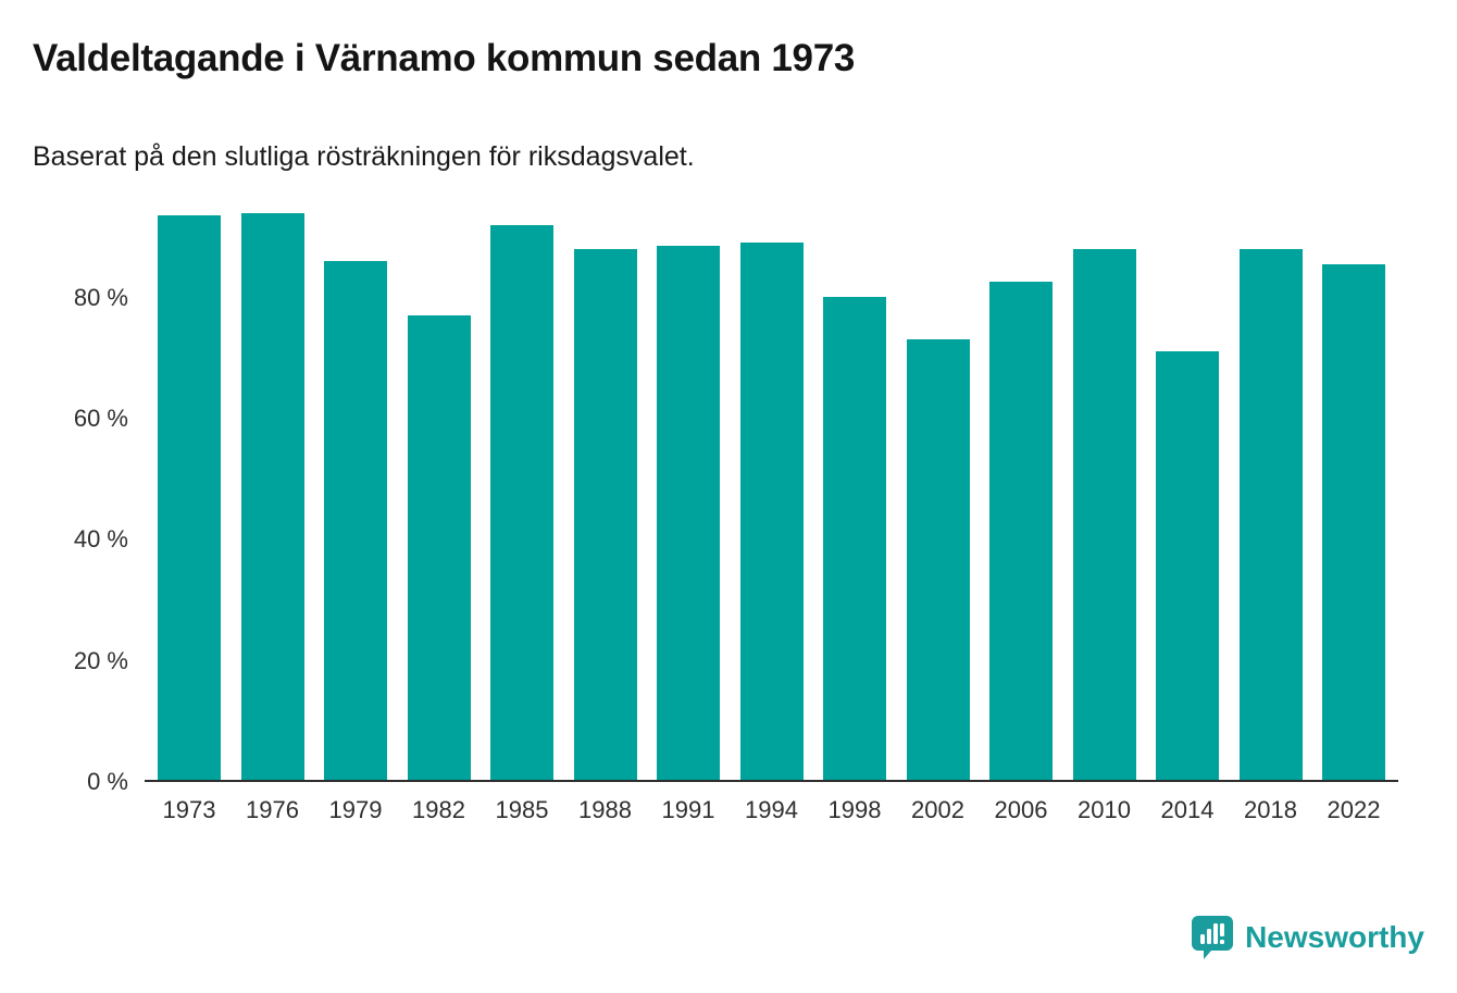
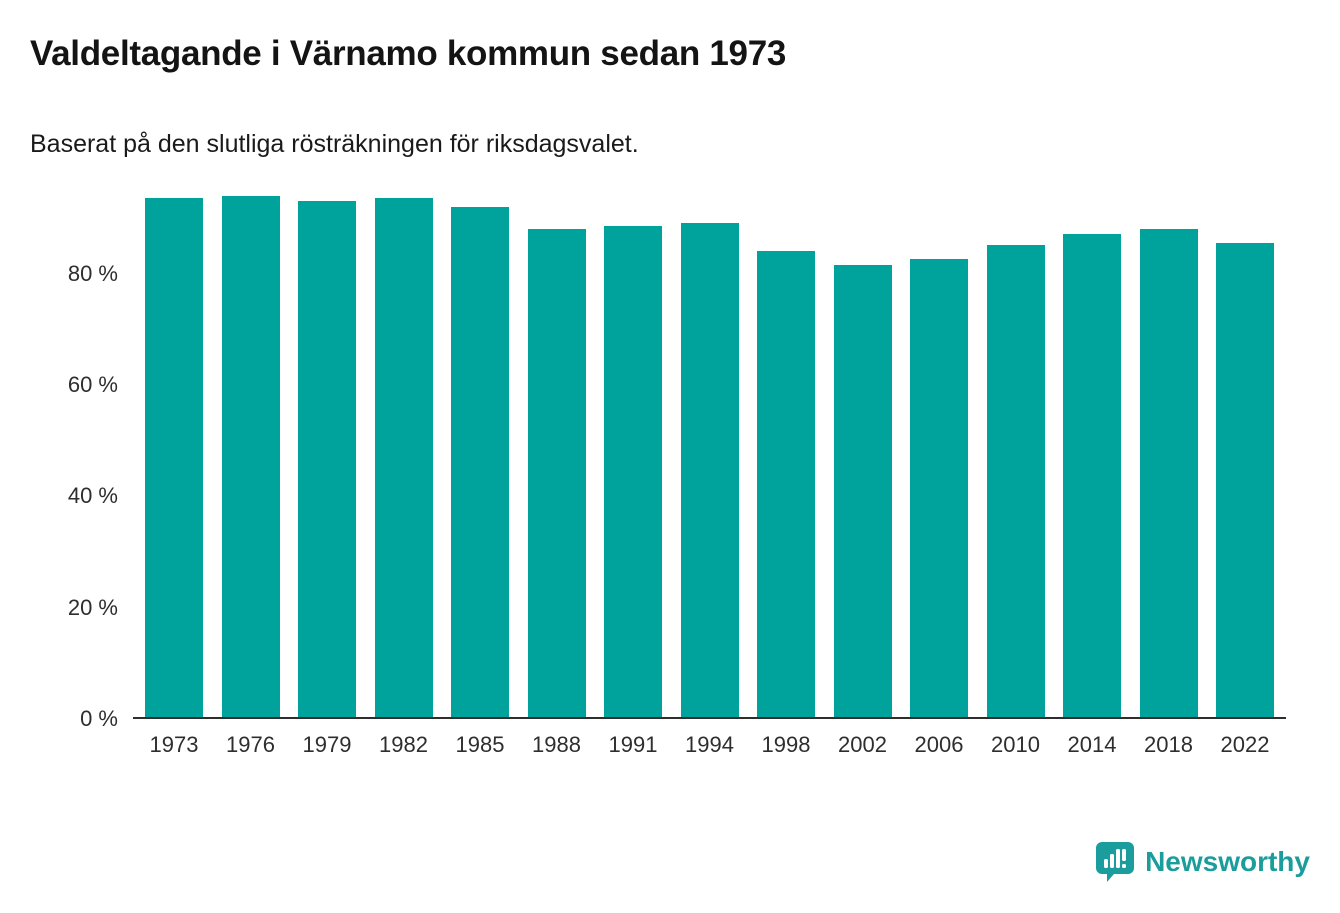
1979: 86% -> 93%
1982: 77% -> 94%
1998: 80% -> 84%
2002: 73% -> 82%
2010: 88% -> 85%
2014: 71% -> 87%
